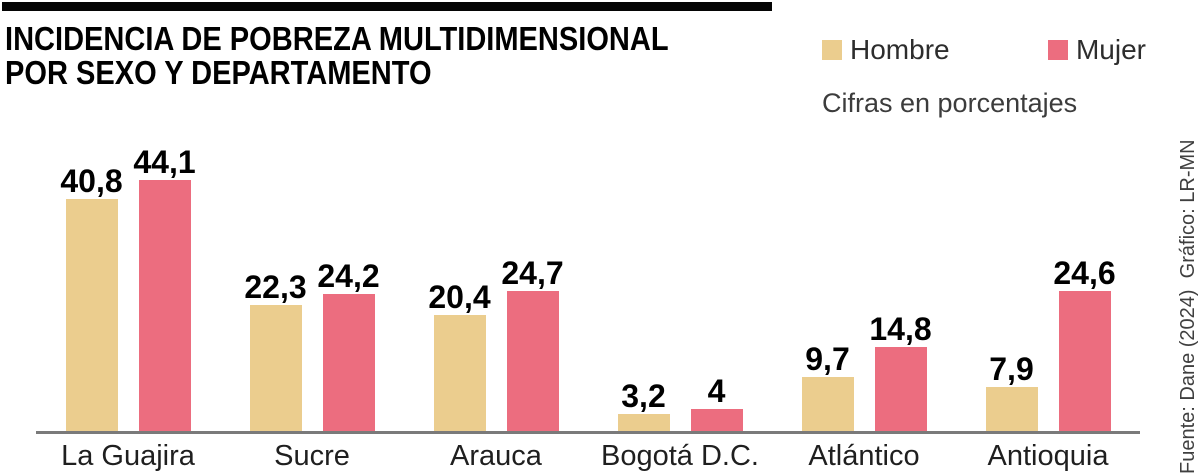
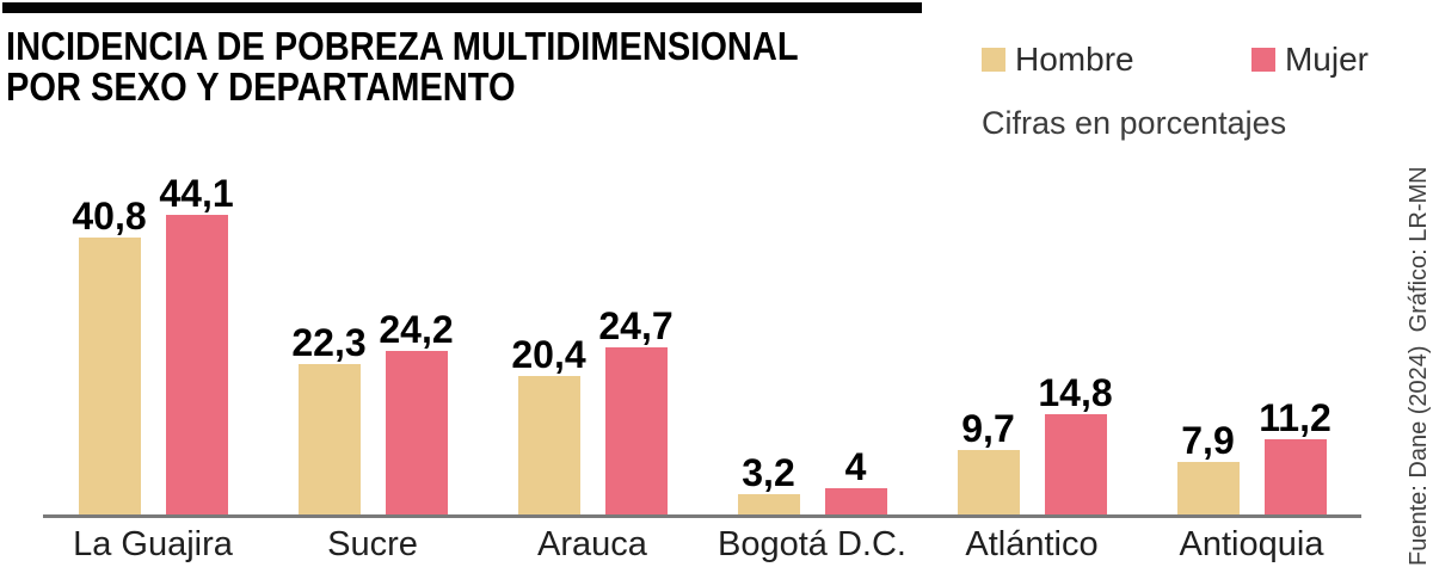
Mujer/Antioquia: 24,6 -> 11,2
